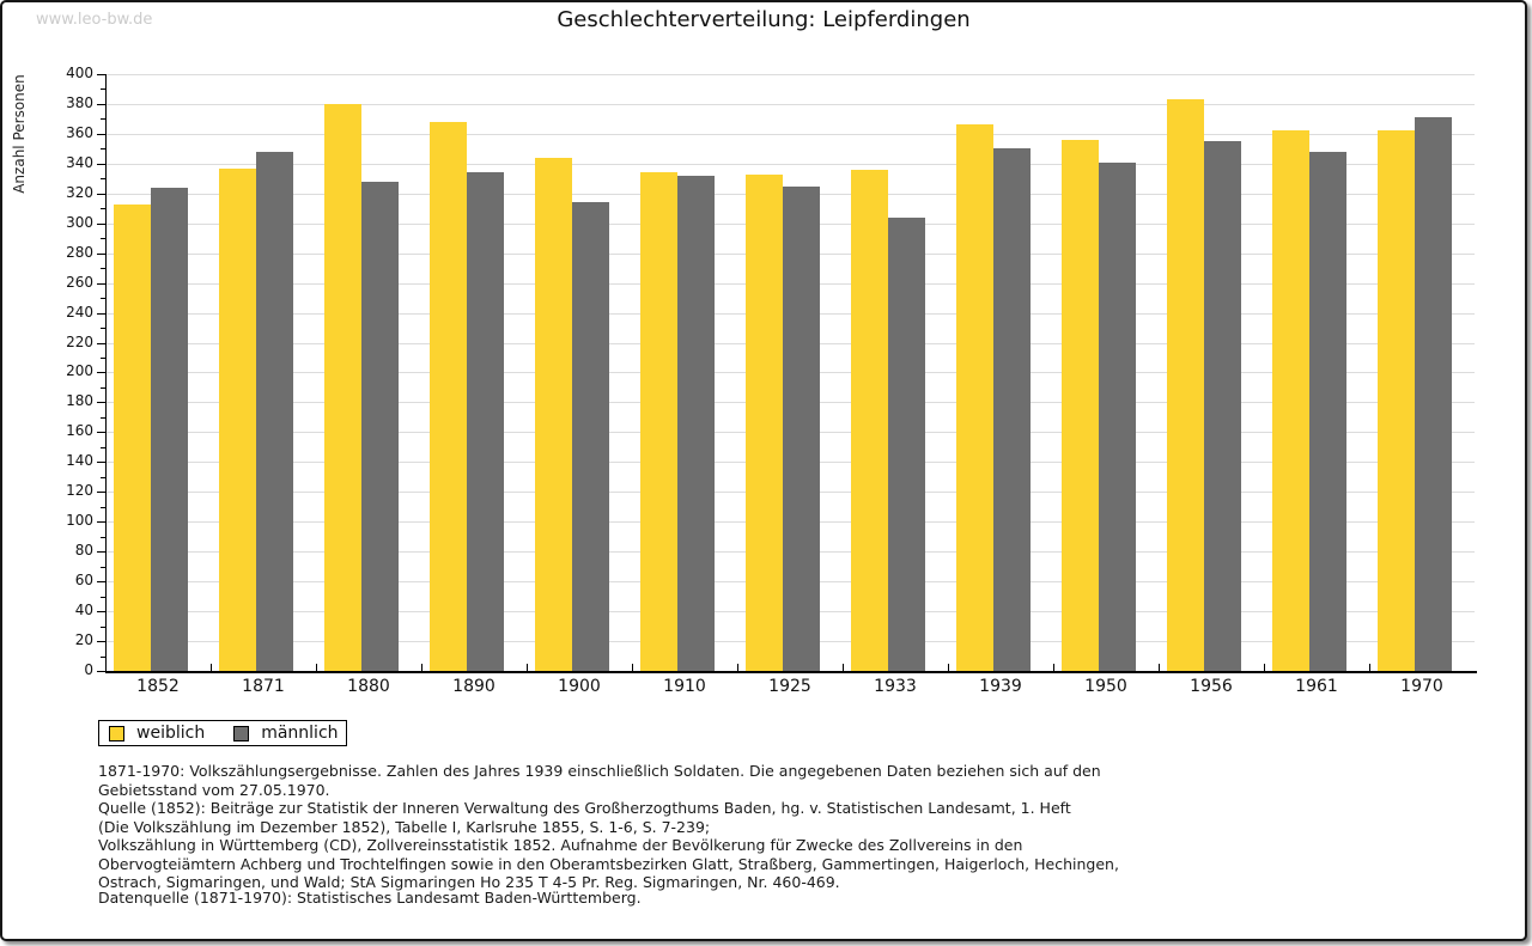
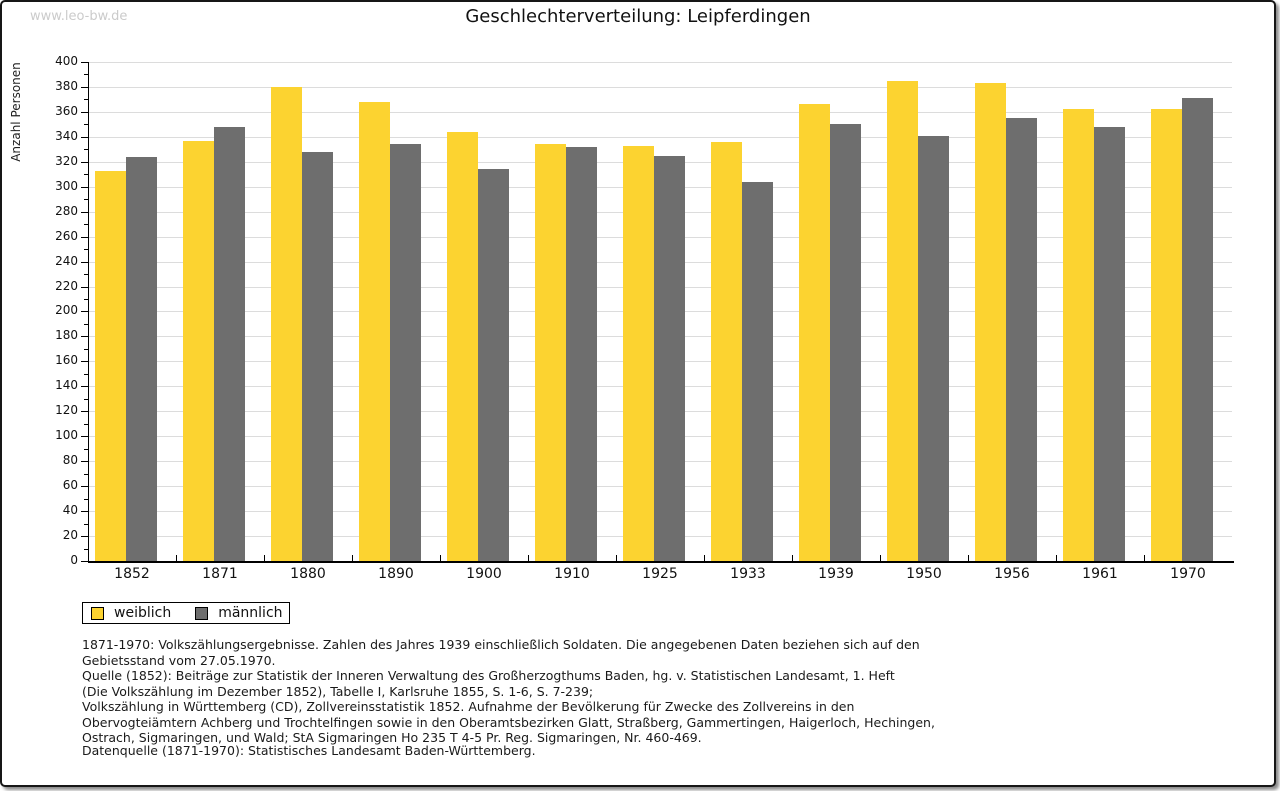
weiblich/1950: 356 -> 385
